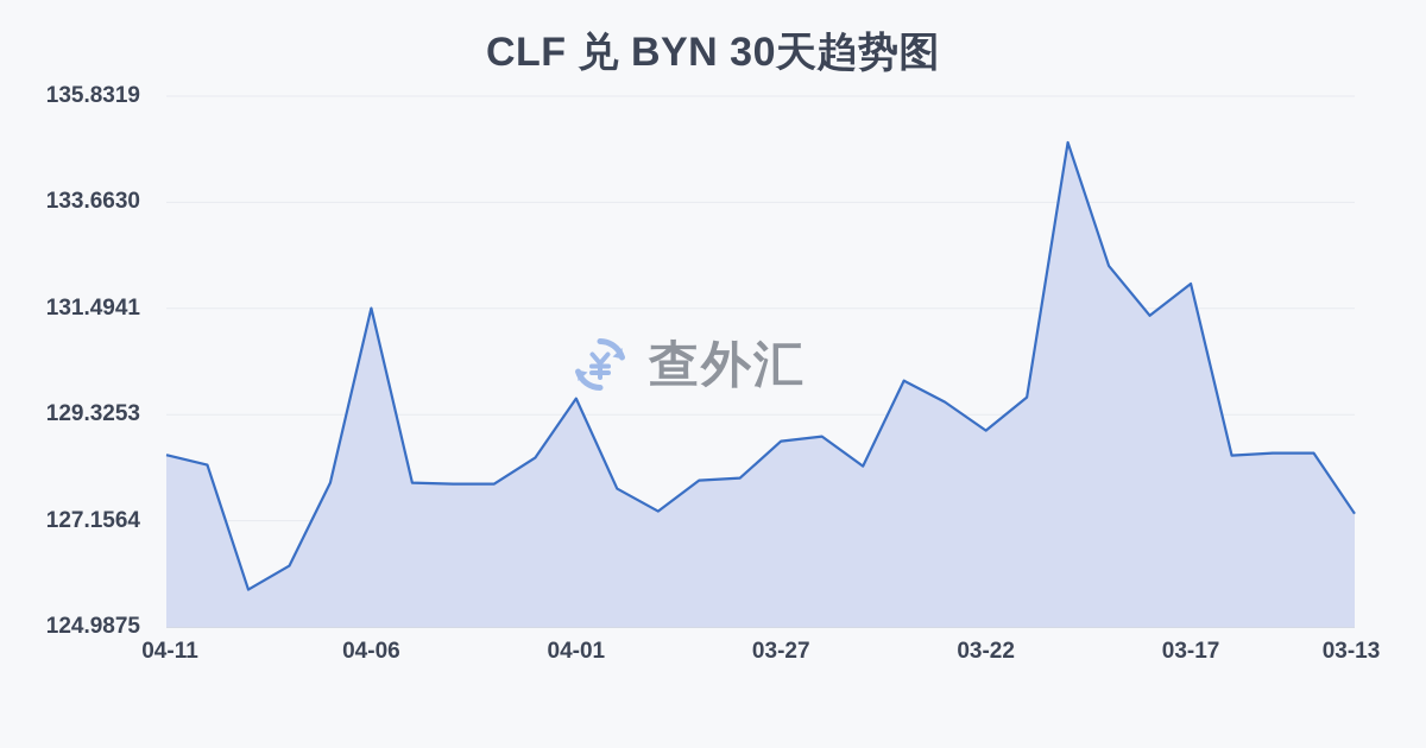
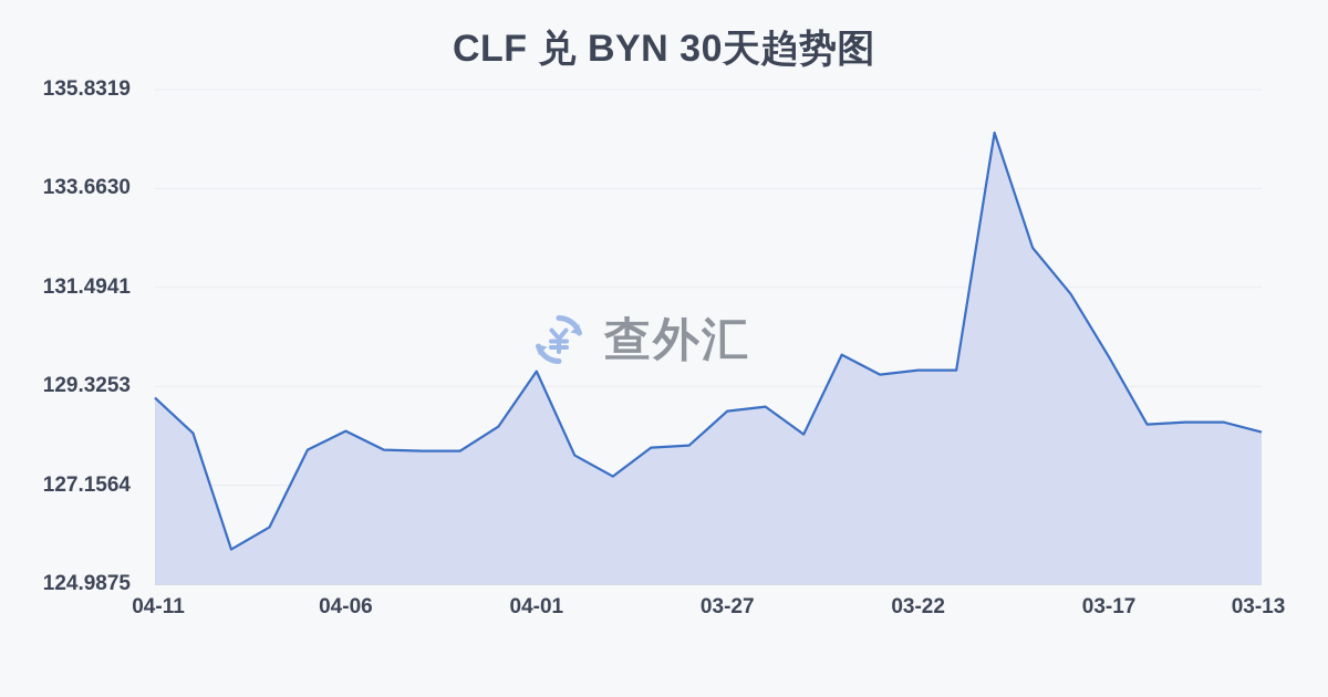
04-11: 128.5 -> 129.1
04-06: 131.5 -> 128.3
03-22: 129.0 -> 129.7
03-17: 132.0 -> 130.0
03-13: 127.3 -> 128.3
